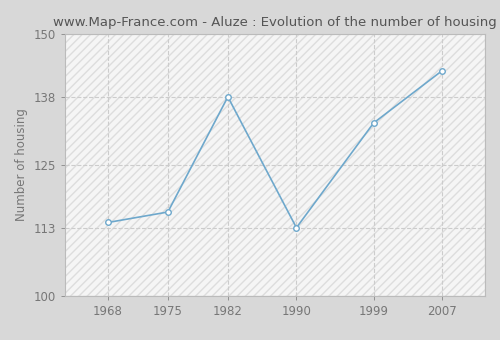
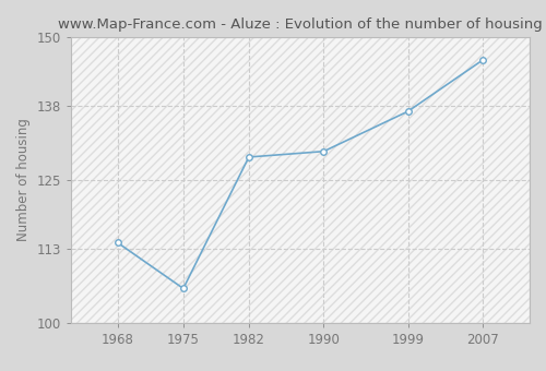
1975: 116 -> 106
1982: 138 -> 129
1990: 113 -> 130
1999: 133 -> 137
2007: 143 -> 146
